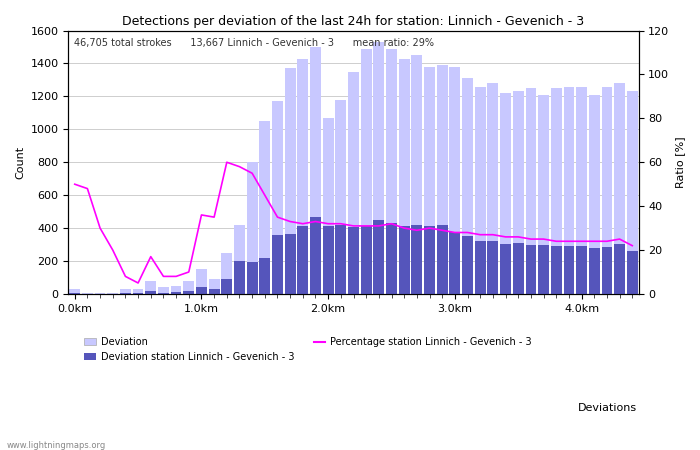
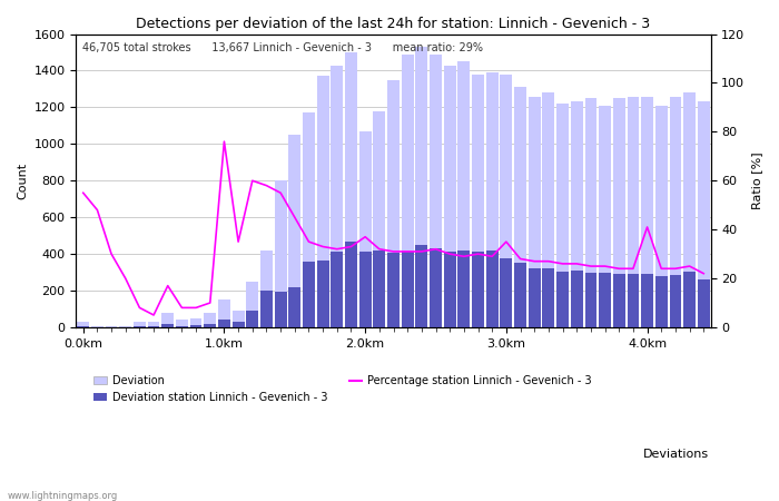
Percentage station Linnich - Gevenich - 3/0.0km: 50 -> 55
Percentage station Linnich - Gevenich - 3/1.0km: 36 -> 76
Percentage station Linnich - Gevenich - 3/2.0km: 32 -> 37
Percentage station Linnich - Gevenich - 3/3.0km: 28 -> 35
Percentage station Linnich - Gevenich - 3/4.0km: 24 -> 41
